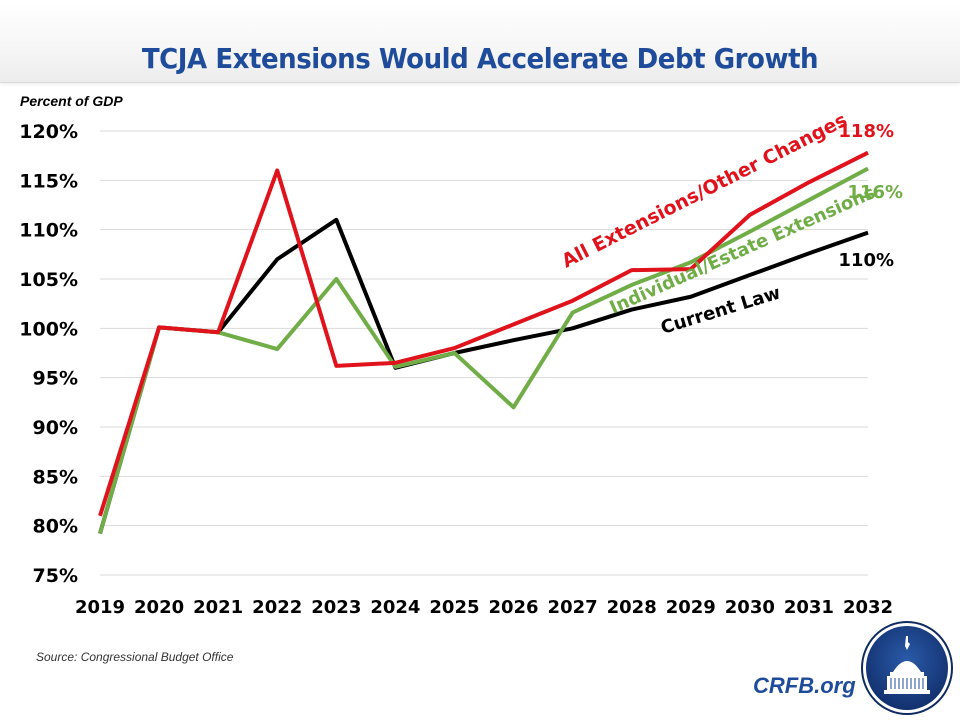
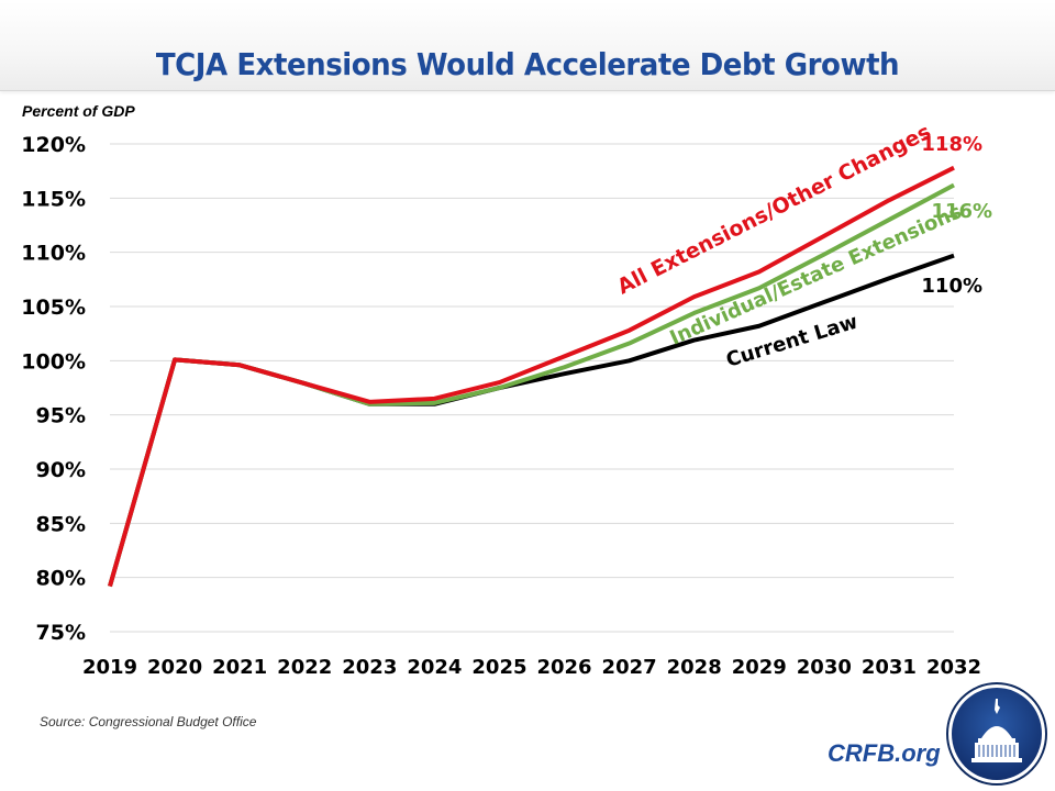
All Extensions/Other Changes/2019: 81% -> 79%
Current Law/2022: 107% -> 98%
All Extensions/Other Changes/2022: 116% -> 98%
Current Law/2023: 111% -> 96%
Individual/Estate Extensions/2023: 105% -> 96%
Individual/Estate Extensions/2026: 92% -> 99%
All Extensions/Other Changes/2029: 106% -> 108%
